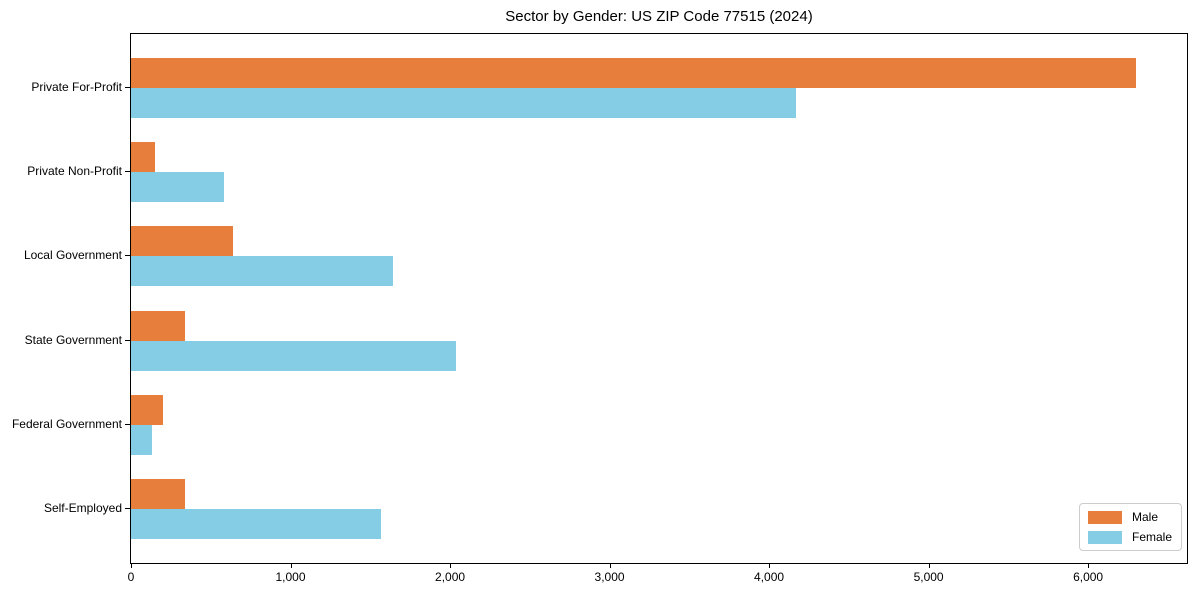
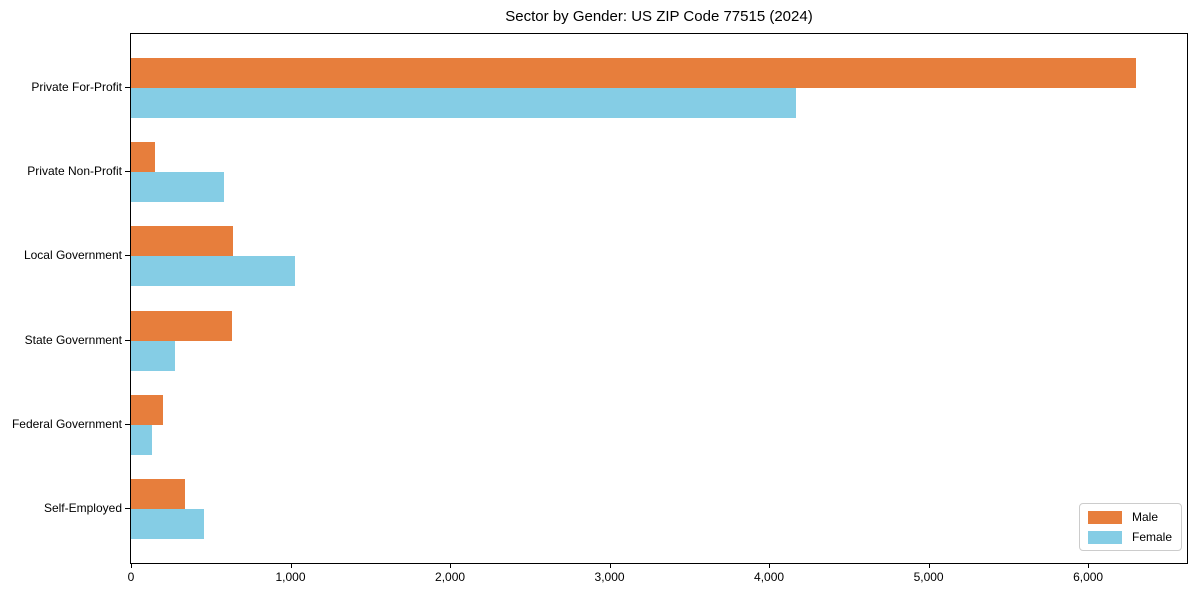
Female/Local Government: 1640 -> 1030
Male/State Government: 340 -> 640
Female/State Government: 2040 -> 280
Female/Self-Employed: 1570 -> 460
